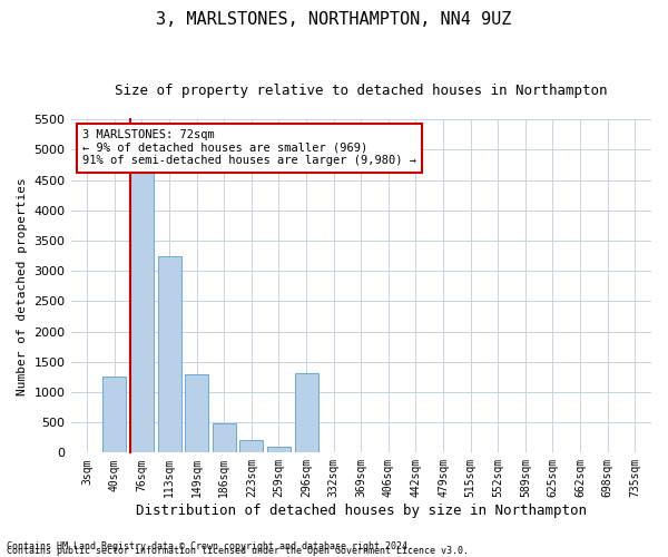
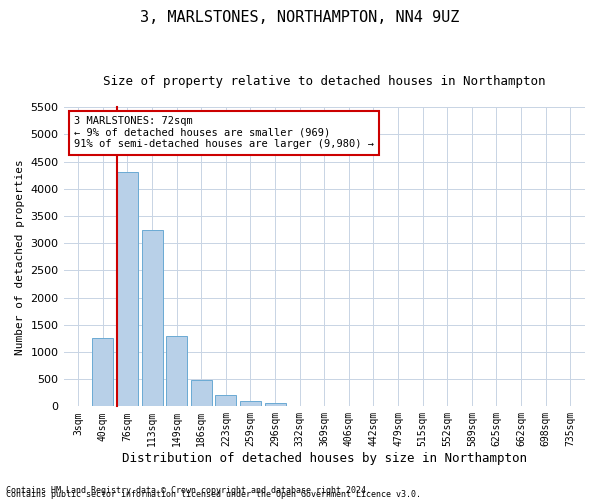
76sqm: 4620 -> 4300
296sqm: 1320 -> 70
